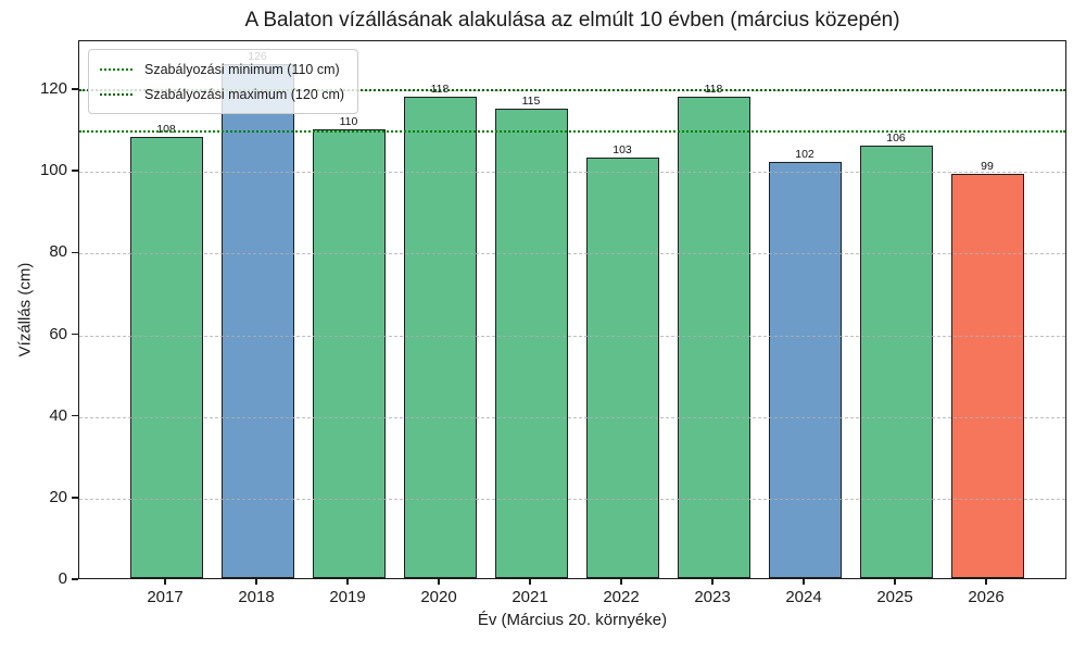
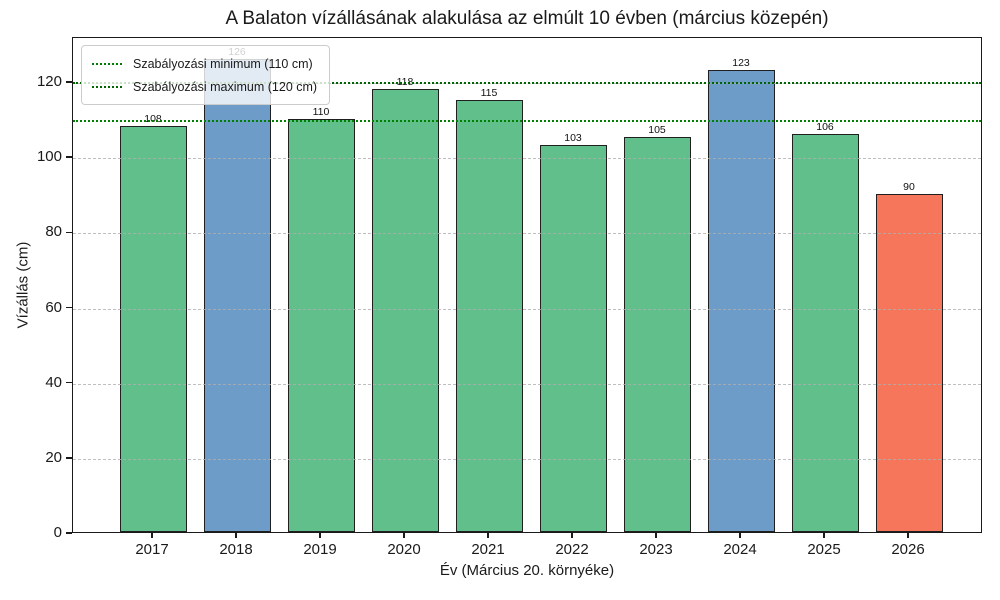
2023: 118 -> 105
2024: 102 -> 123
2026: 99 -> 90
